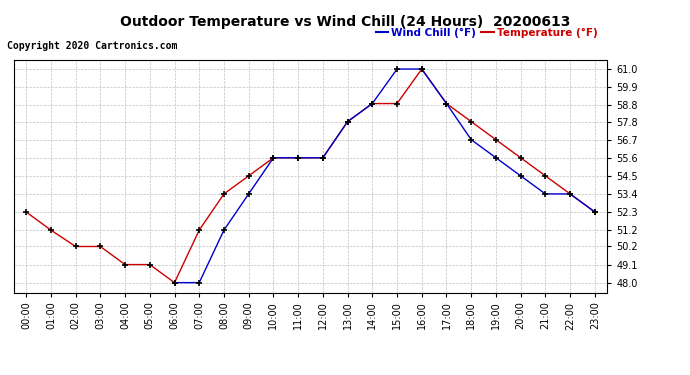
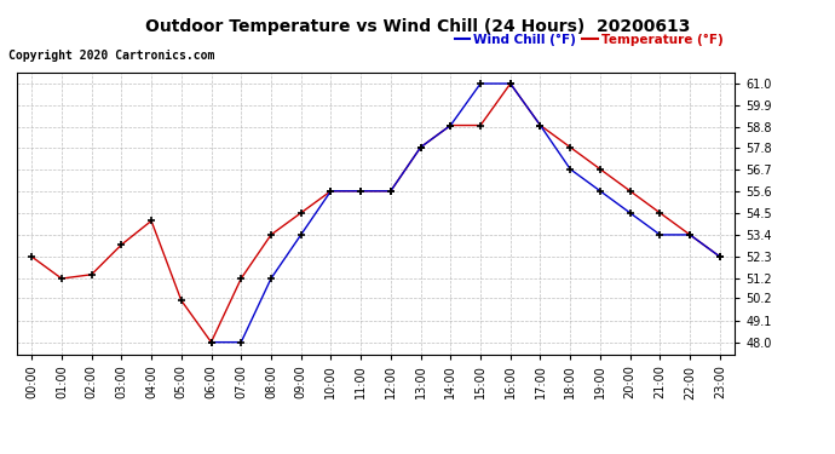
Temperature (°F)/02:00: 50.2 -> 51.4
Temperature (°F)/03:00: 50.2 -> 52.9
Temperature (°F)/04:00: 49.1 -> 54.1
Temperature (°F)/05:00: 49.1 -> 50.1
